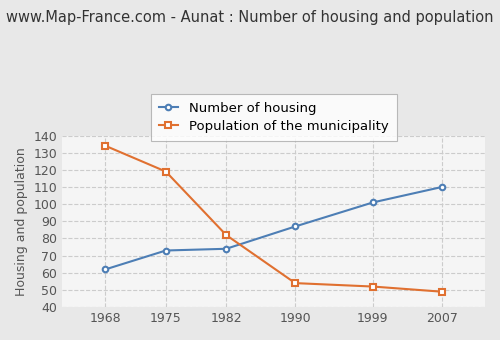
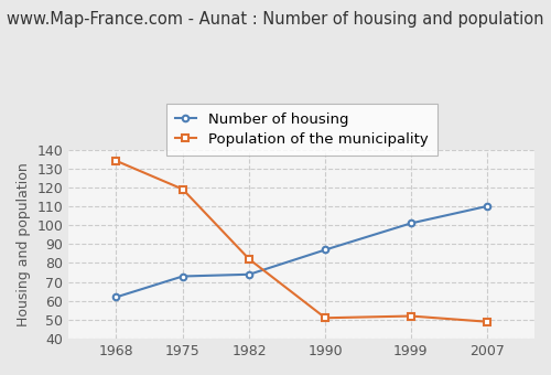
Population of the municipality/1990: 54 -> 51
